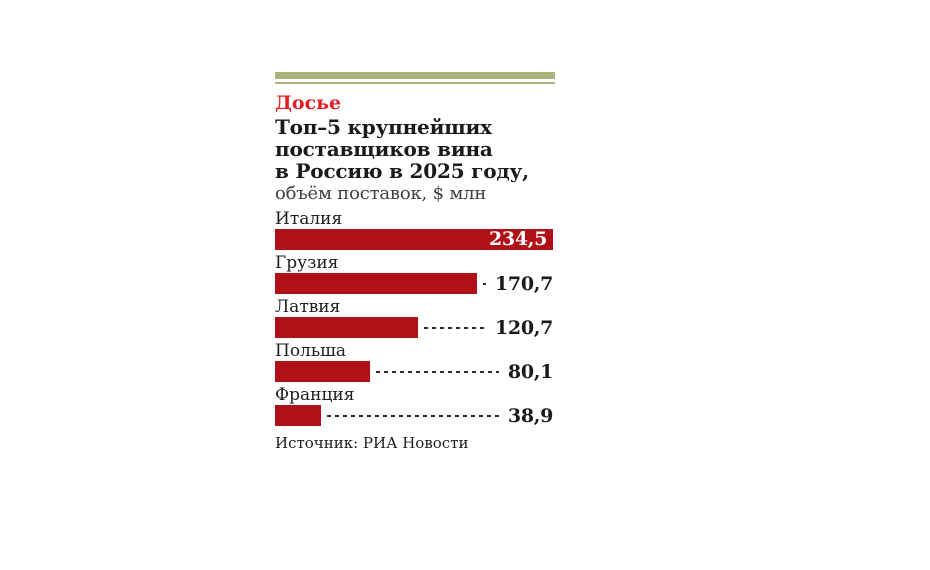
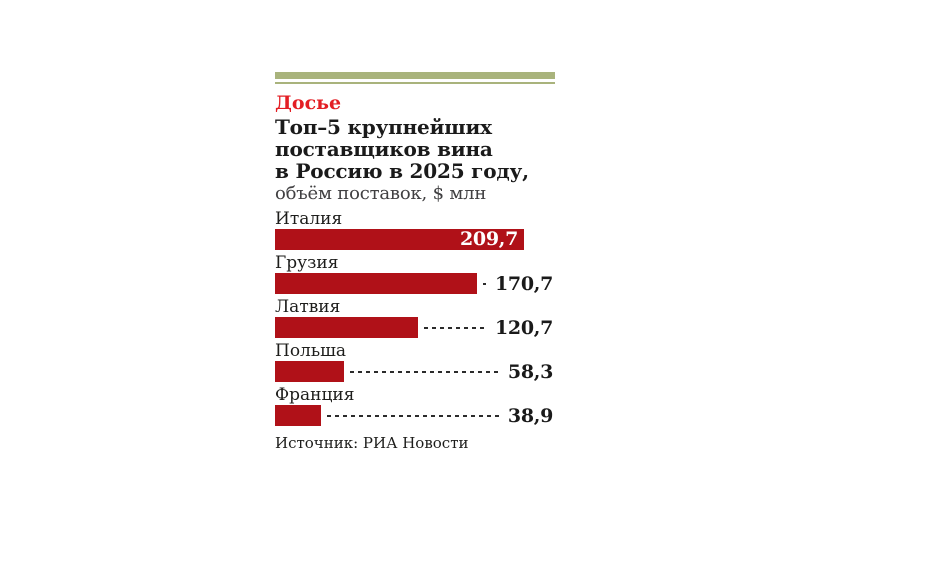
Италия: 234,5 -> 209,7
Польша: 80,1 -> 58,3
